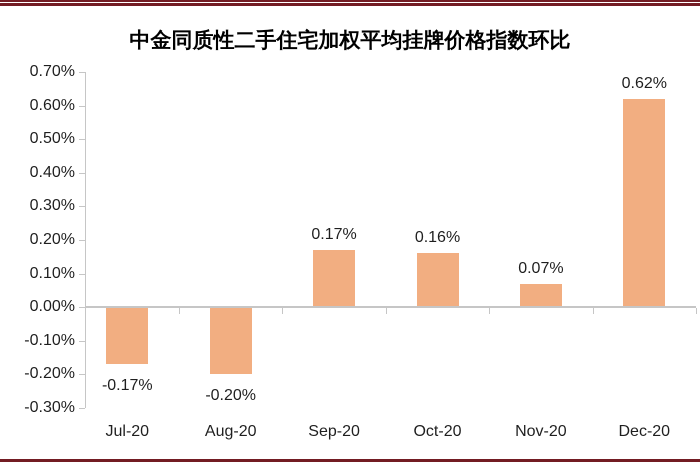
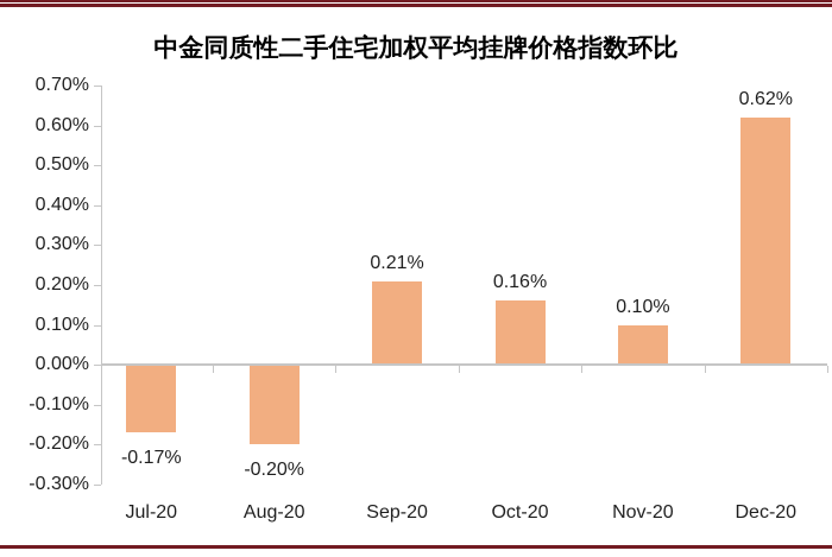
Sep-20: 0.17% -> 0.21%
Nov-20: 0.07% -> 0.10%
